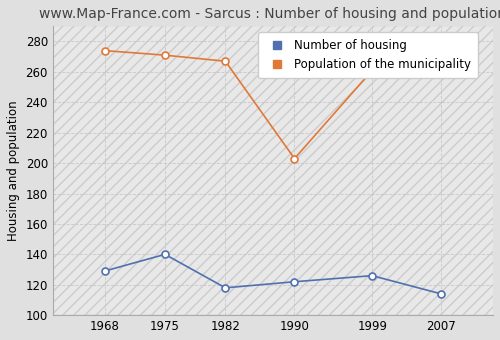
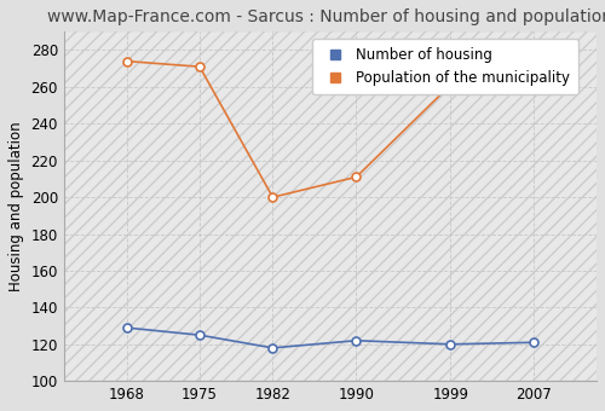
Number of housing/1975: 140 -> 125
Population of the municipality/1982: 267 -> 200
Population of the municipality/1990: 203 -> 211
Number of housing/1999: 126 -> 120
Number of housing/2007: 114 -> 121
